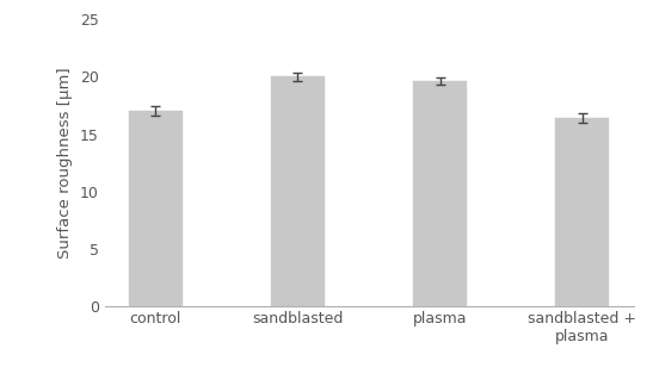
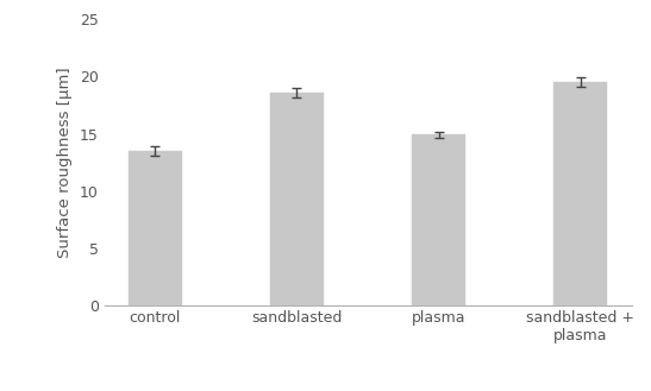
control: 17.0 -> 13.5
sandblasted: 20.0 -> 18.6
plasma: 19.6 -> 14.9
sandblasted + plasma: 16.4 -> 19.5
